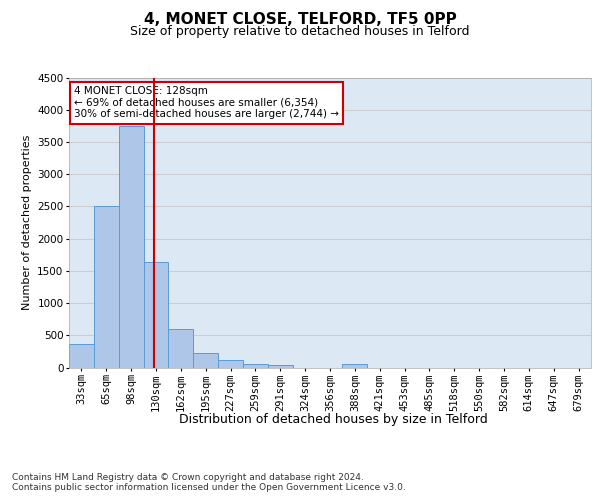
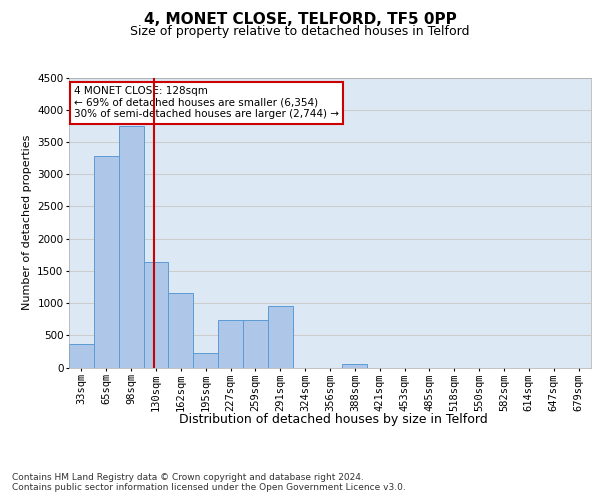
65sqm: 2500 -> 3280
162sqm: 590 -> 1160
227sqm: 110 -> 740
259sqm: 60 -> 740
291sqm: 40 -> 960
